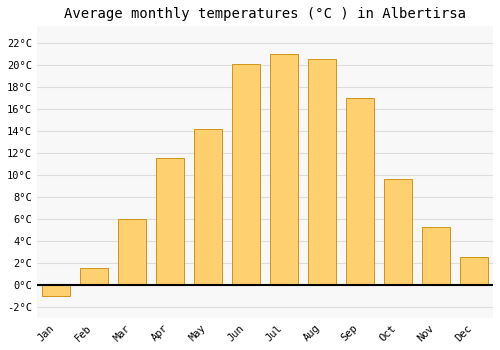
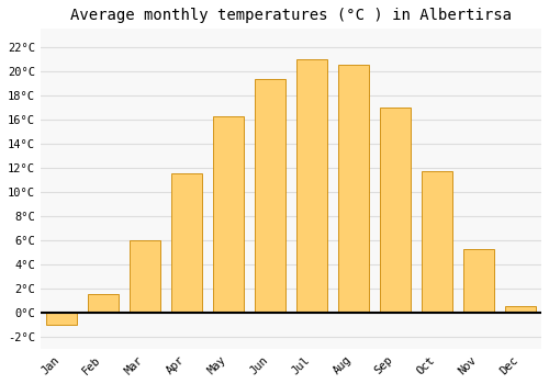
May: 14.2°C -> 16.3°C
Jun: 20.1°C -> 19.3°C
Oct: 9.6°C -> 11.7°C
Dec: 2.5°C -> 0.5°C
